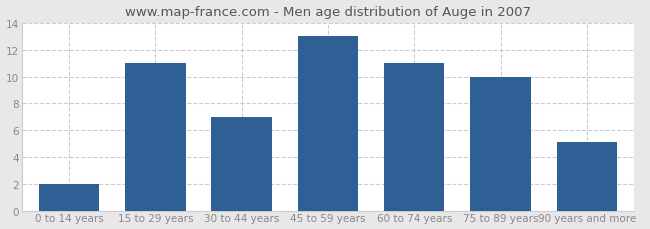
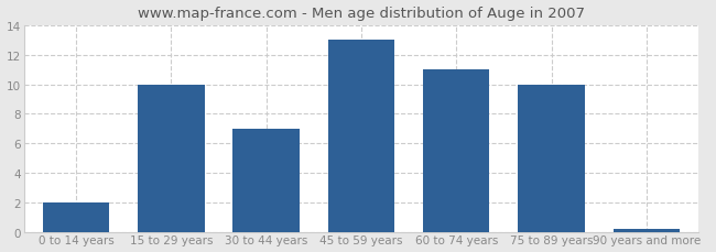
15 to 29 years: 11.0 -> 10.0
90 years and more: 5.1 -> 0.2
